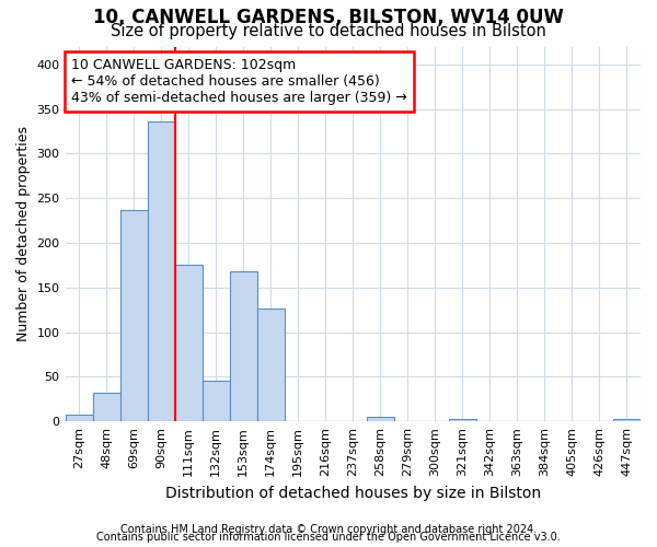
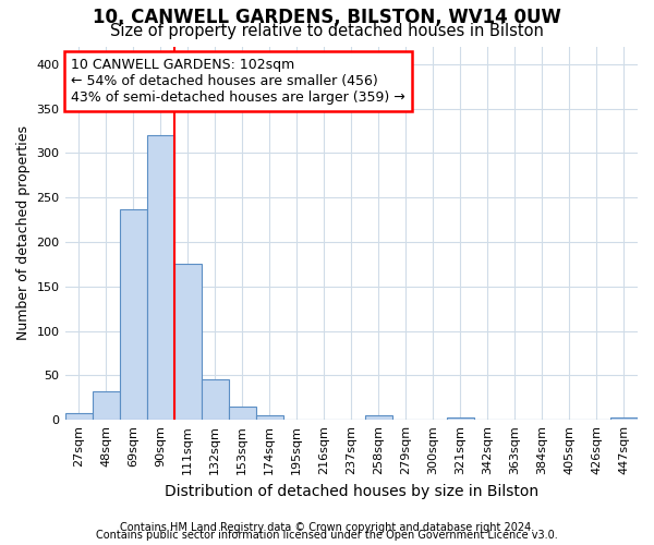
90sqm: 336 -> 320
153sqm: 168 -> 15
174sqm: 126 -> 5
